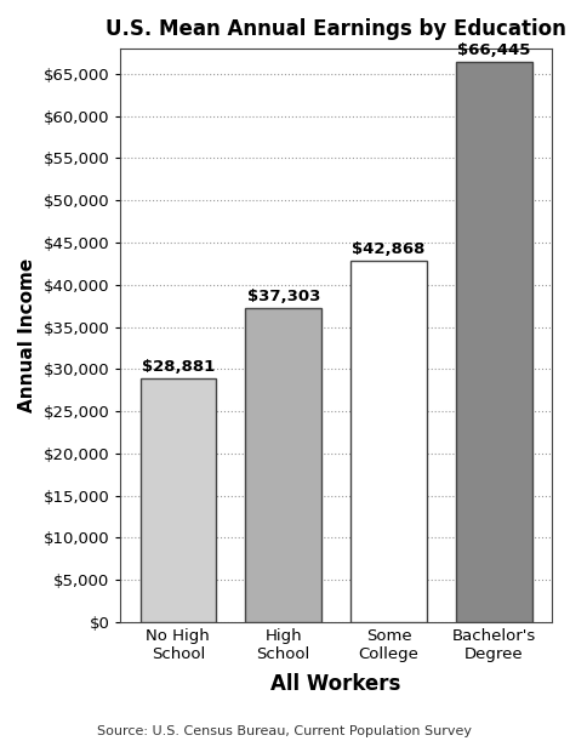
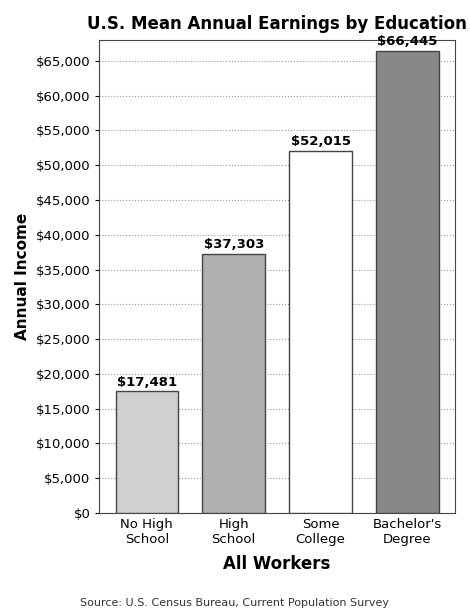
No High School: $28,881 -> $17,481
Some College: $42,868 -> $52,015
